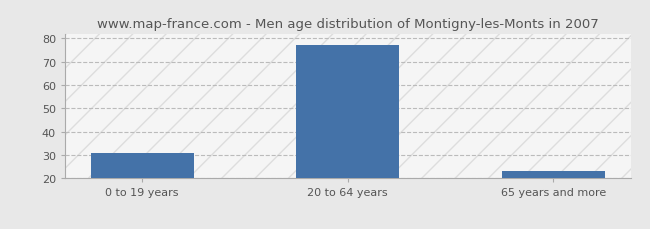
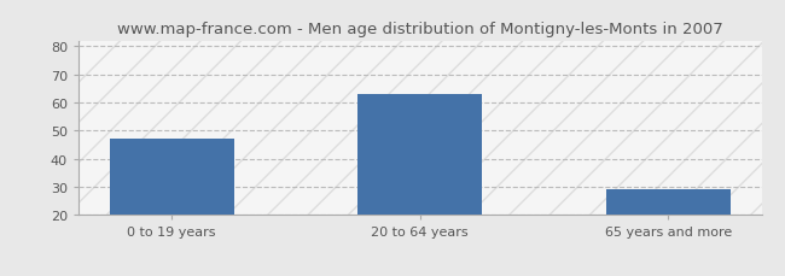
0 to 19 years: 31 -> 47
20 to 64 years: 77 -> 63
65 years and more: 23 -> 29
